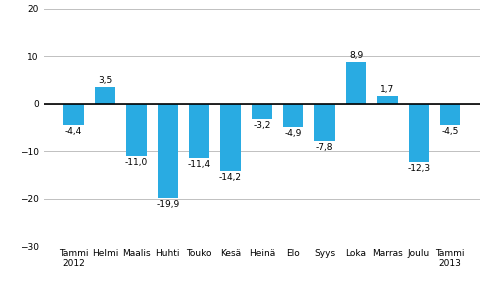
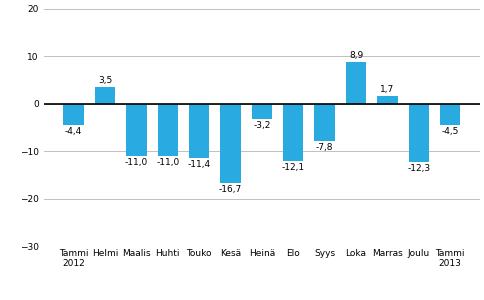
Huhti: -19,9 -> -11,0
Kesä: -14,2 -> -16,7
Elo: -4,9 -> -12,1
